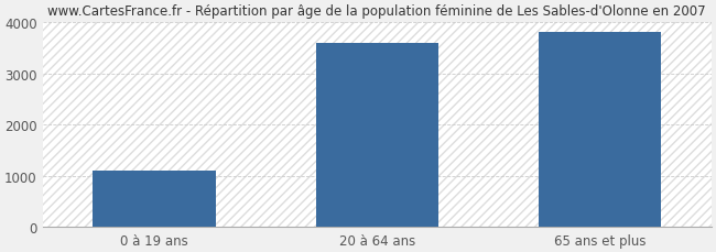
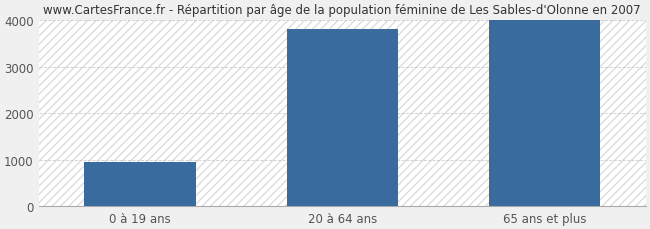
0 à 19 ans: 1100 -> 950
20 à 64 ans: 3600 -> 3800
65 ans et plus: 3800 -> 4000
